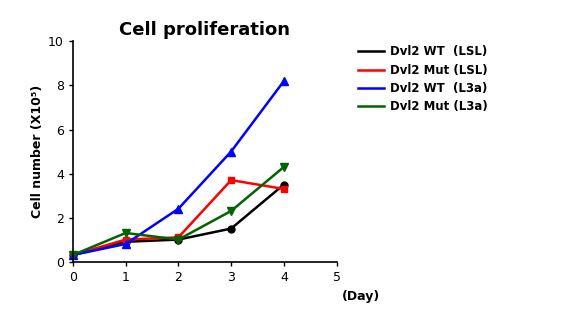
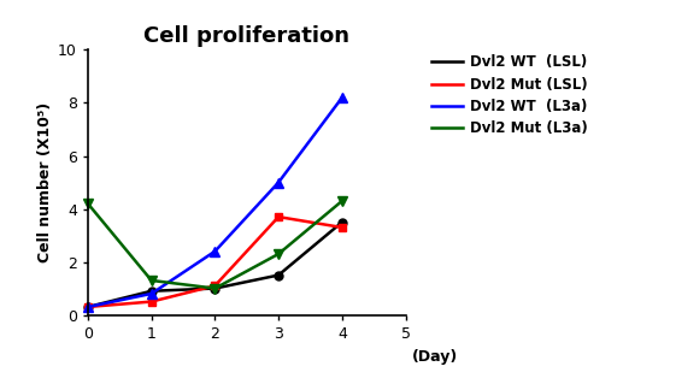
Dvl2 Mut (L3a)/0: 0.3 -> 4.2
Dvl2 Mut (LSL)/1: 1.0 -> 0.5
